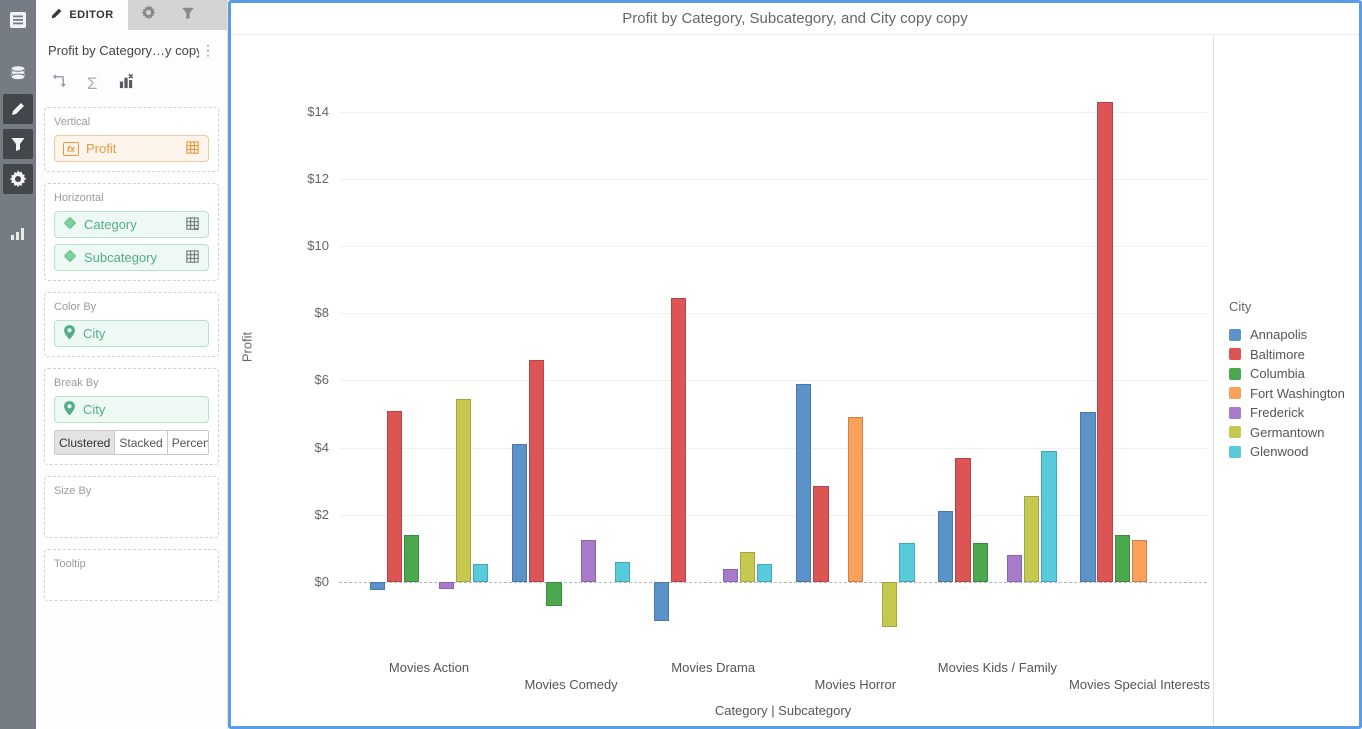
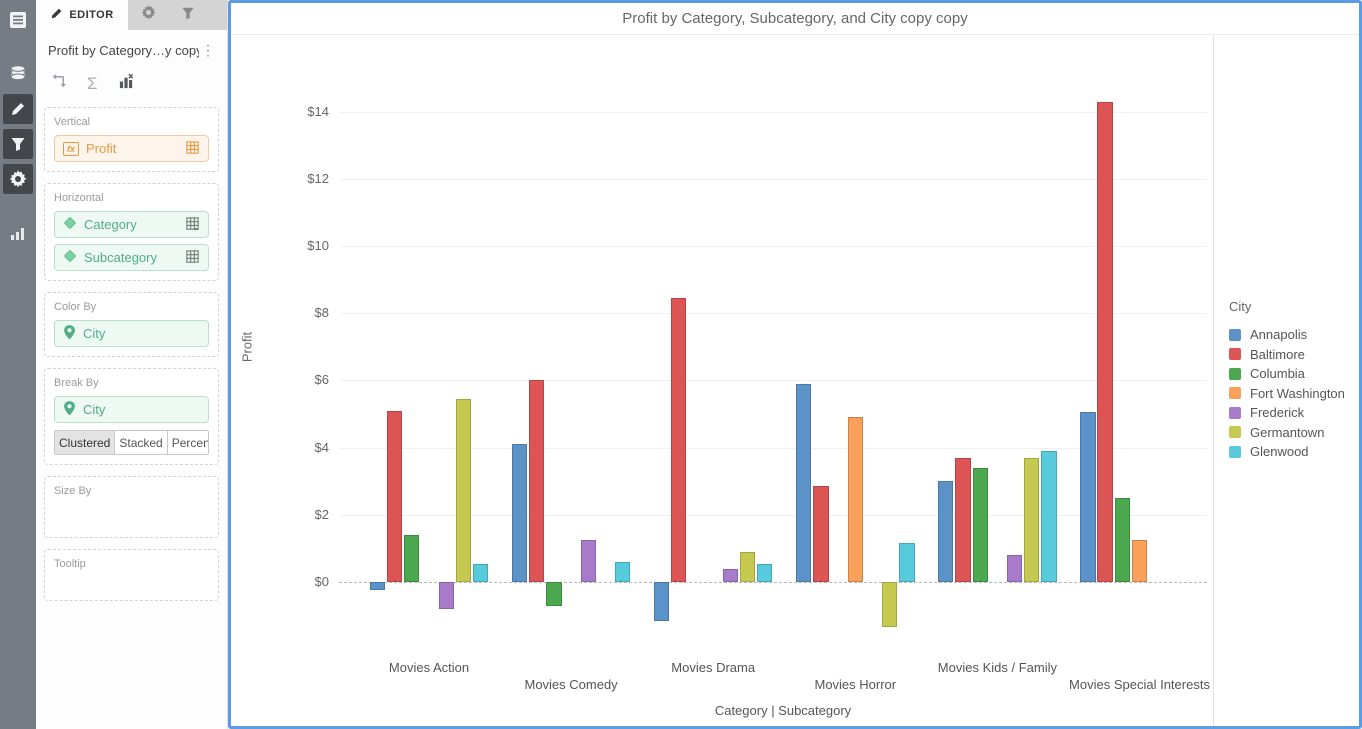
Frederick/Movies Action: -$0.2 -> -$0.8
Baltimore/Movies Comedy: $6.6 -> $6.0
Annapolis/Movies Kids / Family: $2.1 -> $3.0
Columbia/Movies Kids / Family: $1.1 -> $3.4
Germantown/Movies Kids / Family: $2.5 -> $3.7
Columbia/Movies Special Interests: $1.4 -> $2.5
